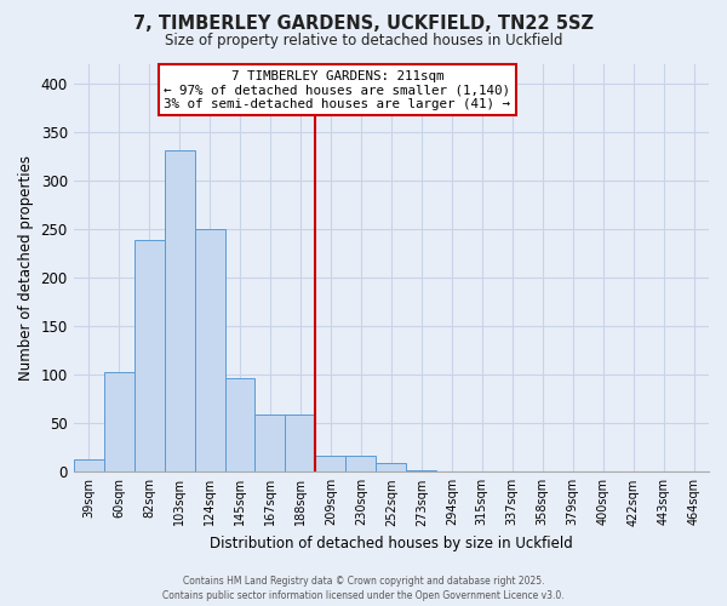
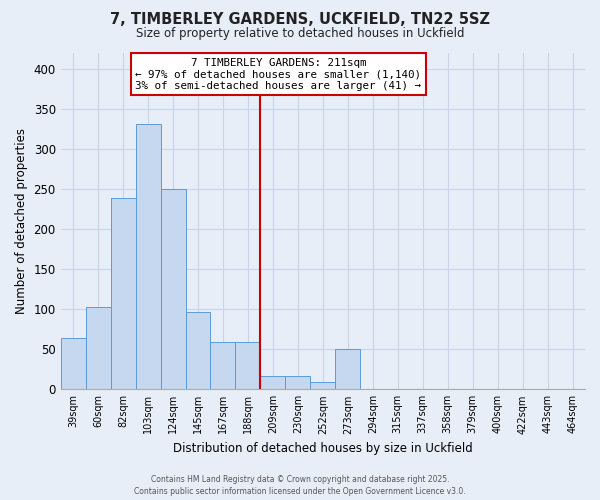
39sqm: 13 -> 64
273sqm: 2 -> 50
